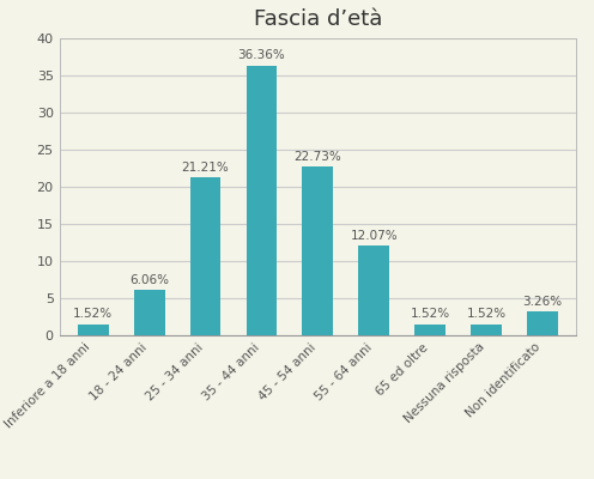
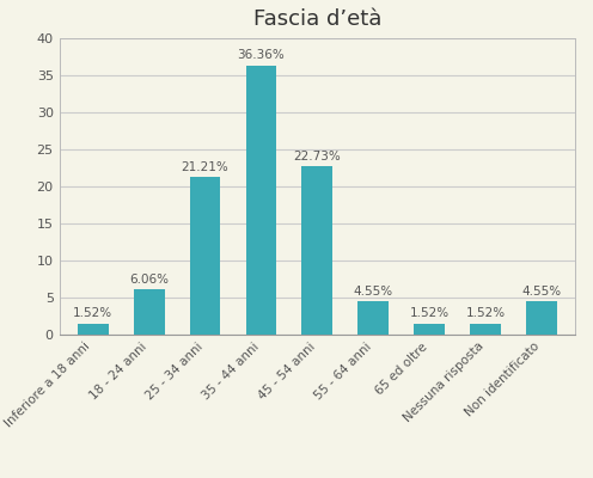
55 - 64 anni: 12.07% -> 4.55%
Non identificato: 3.26% -> 4.55%
